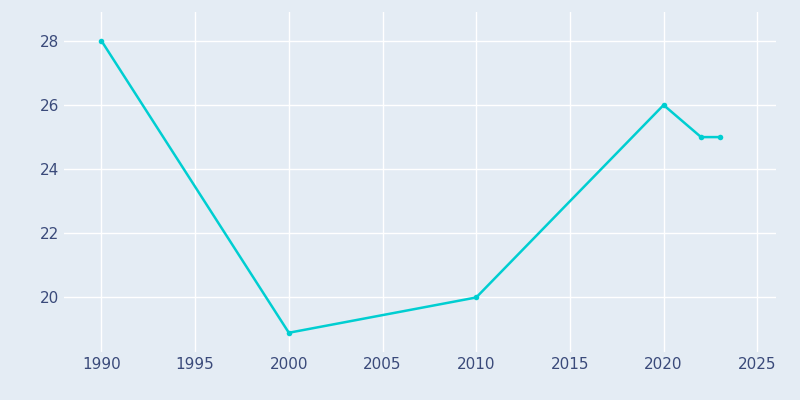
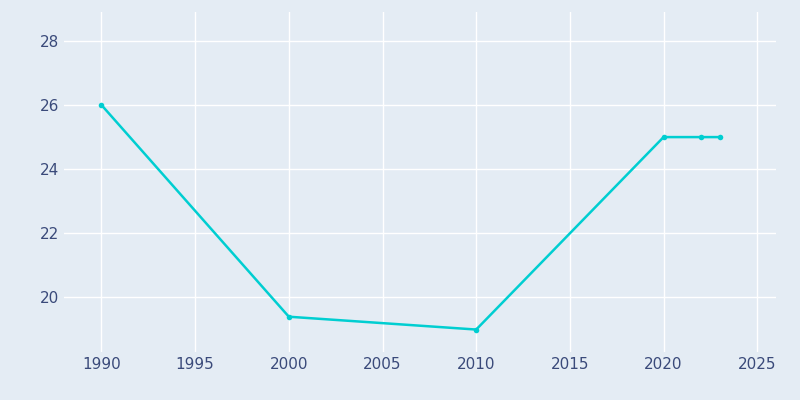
1990: 28.0 -> 26.0
2000: 18.9 -> 19.4
2010: 20.0 -> 19.0
2020: 26.0 -> 25.0
